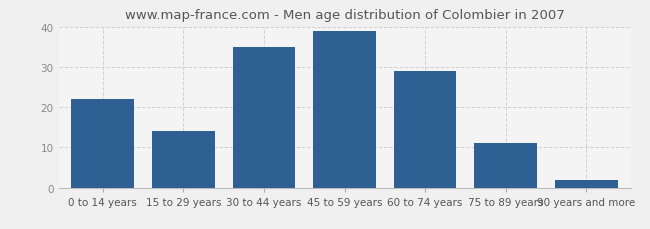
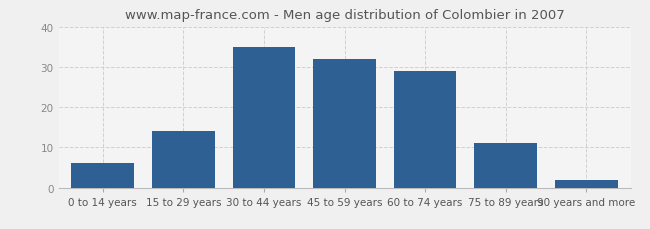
0 to 14 years: 22 -> 6
45 to 59 years: 39 -> 32
